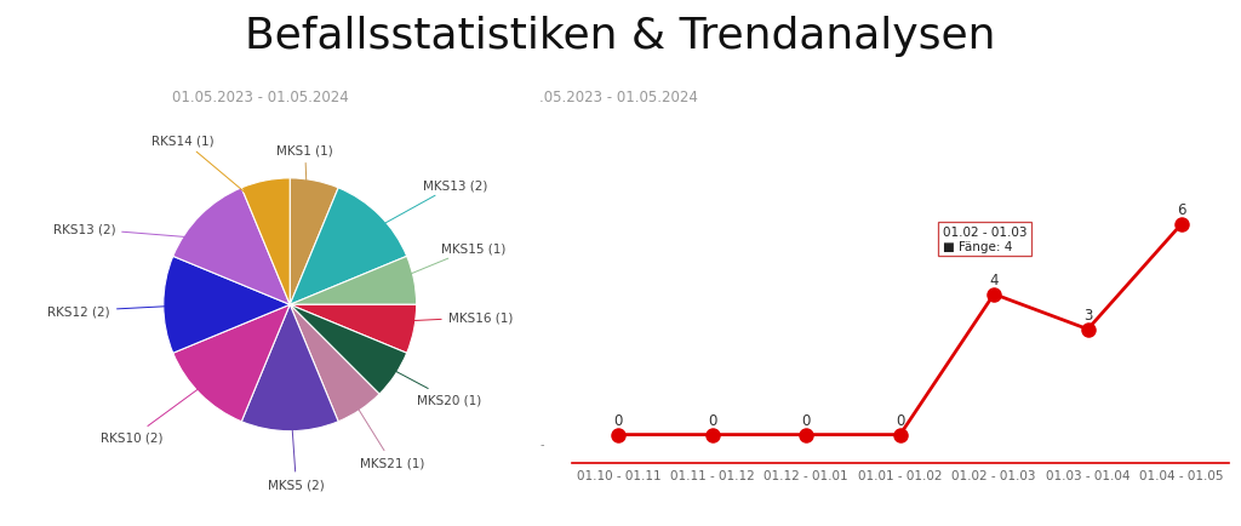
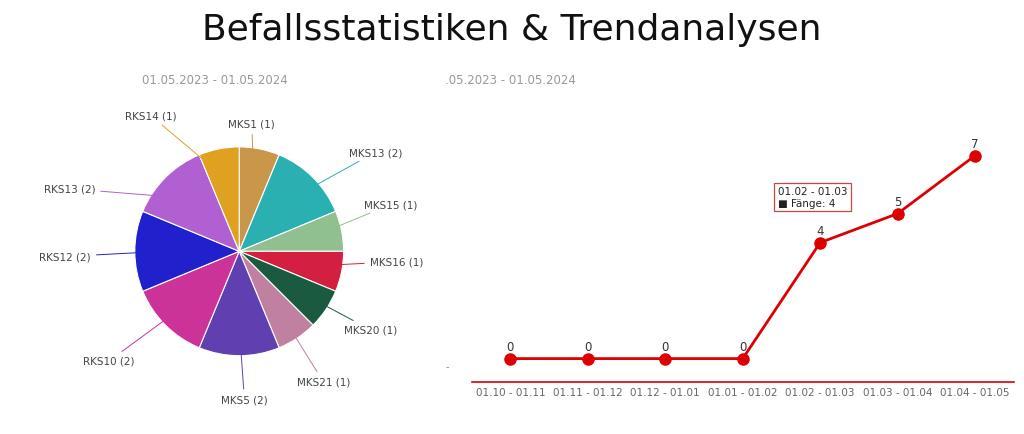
01.03 - 01.04: 3 -> 5
01.04 - 01.05: 6 -> 7
